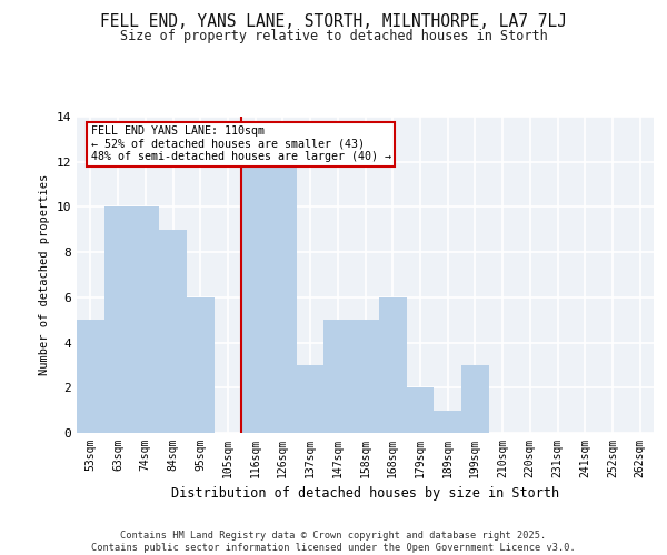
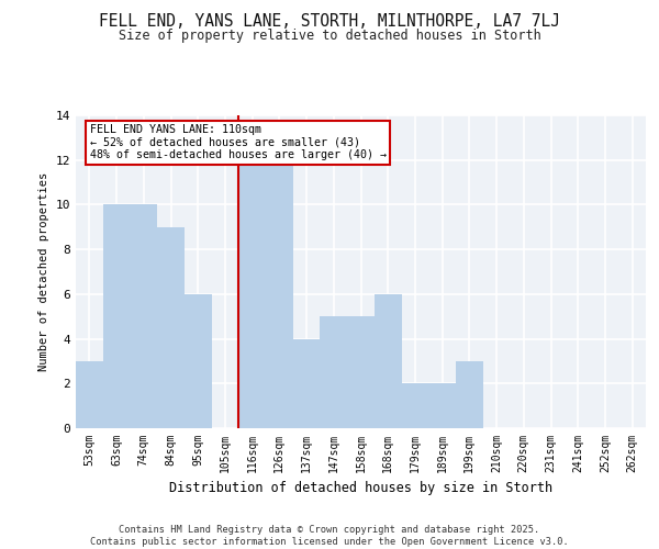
53sqm: 5 -> 3
137sqm: 3 -> 4
189sqm: 1 -> 2
